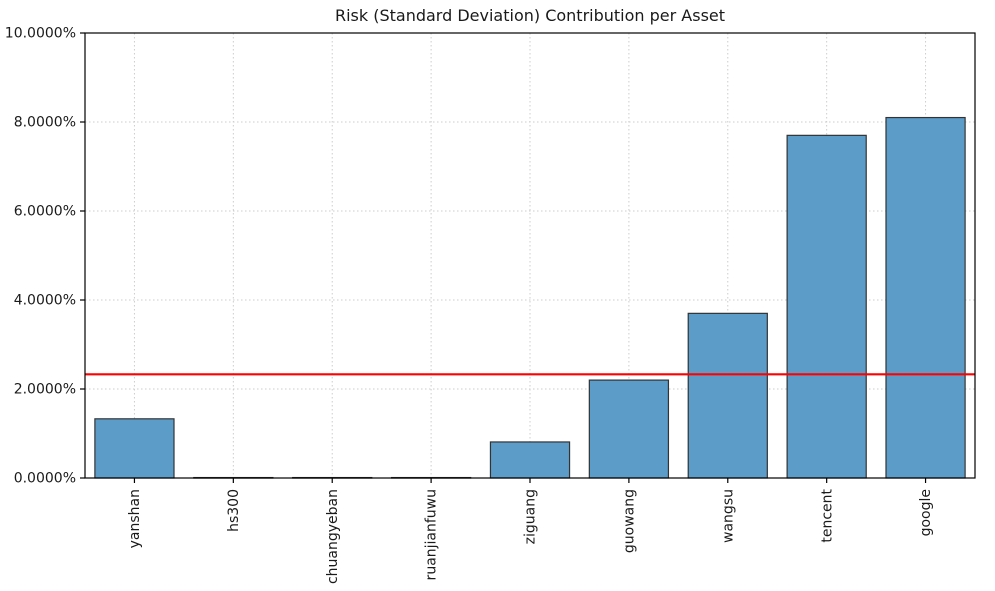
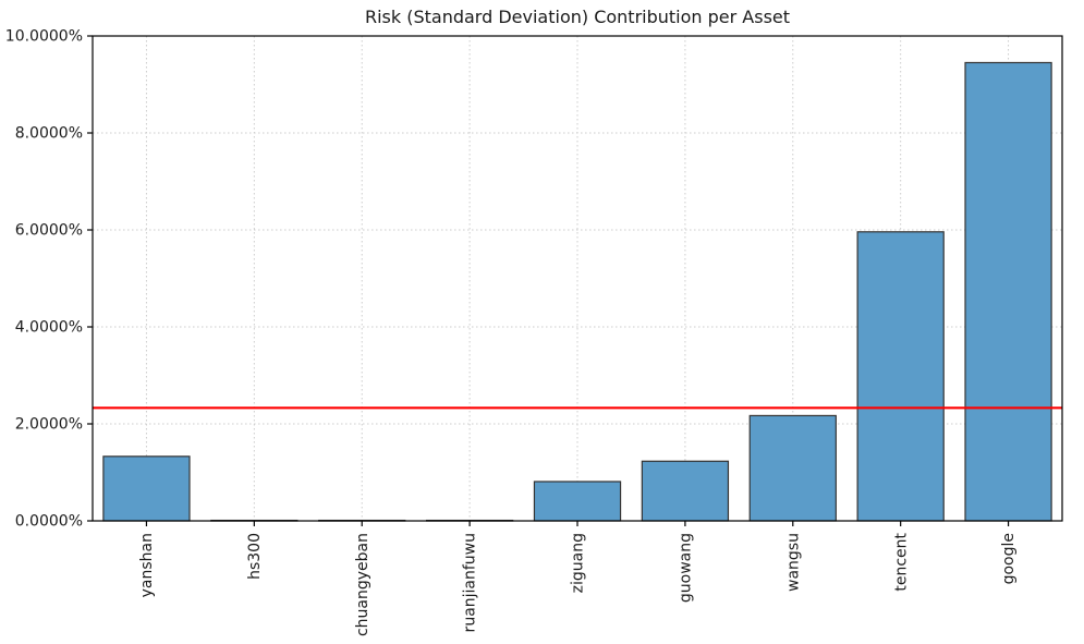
guowang: 2.2% -> 1.2%
wangsu: 3.7% -> 2.2%
tencent: 7.7% -> 6.0%
google: 8.1% -> 9.4%
